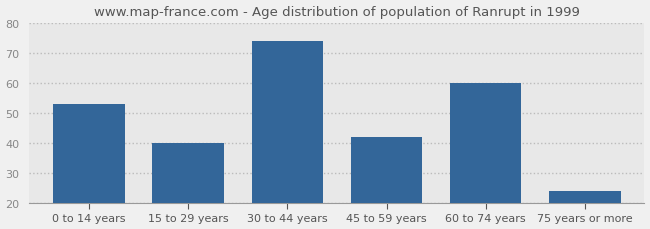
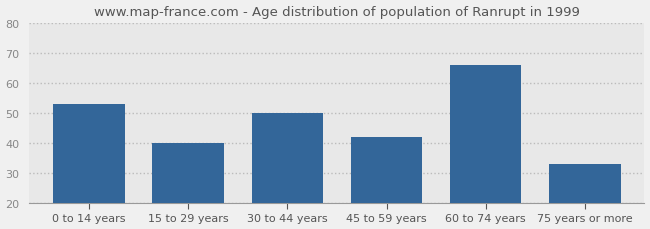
30 to 44 years: 74 -> 50
60 to 74 years: 60 -> 66
75 years or more: 24 -> 33
